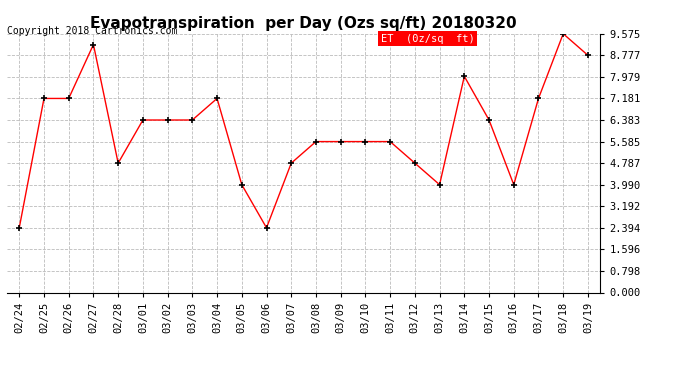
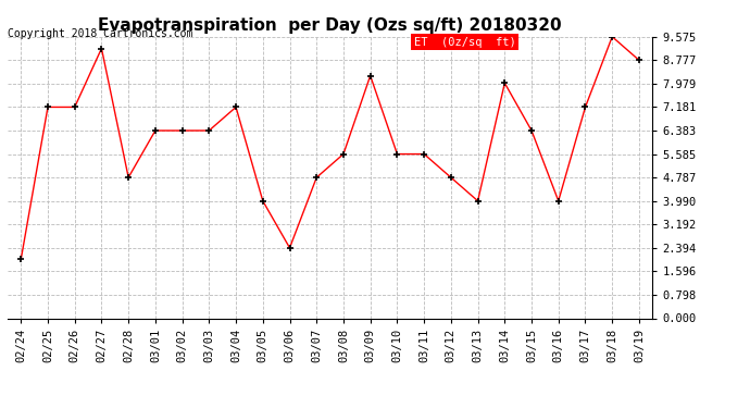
02/24: 2.39 -> 2.00
03/09: 5.58 -> 8.25
